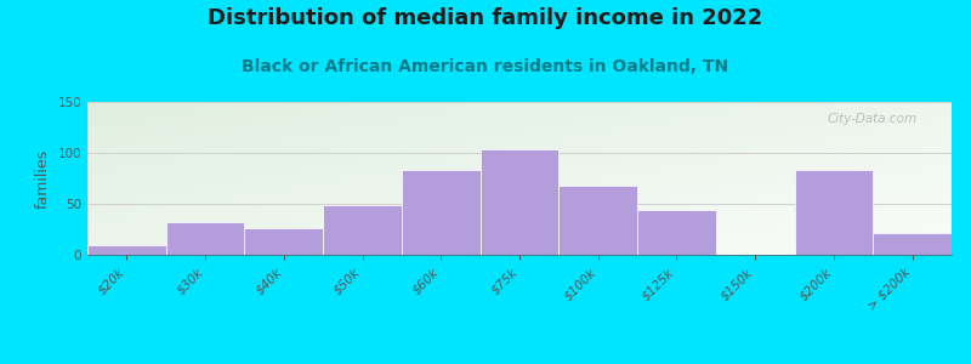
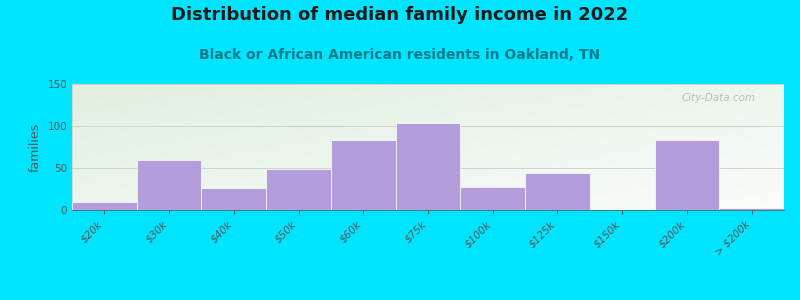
$30k: 32 -> 59
$100k: 68 -> 27
> $200k: 22 -> 2
